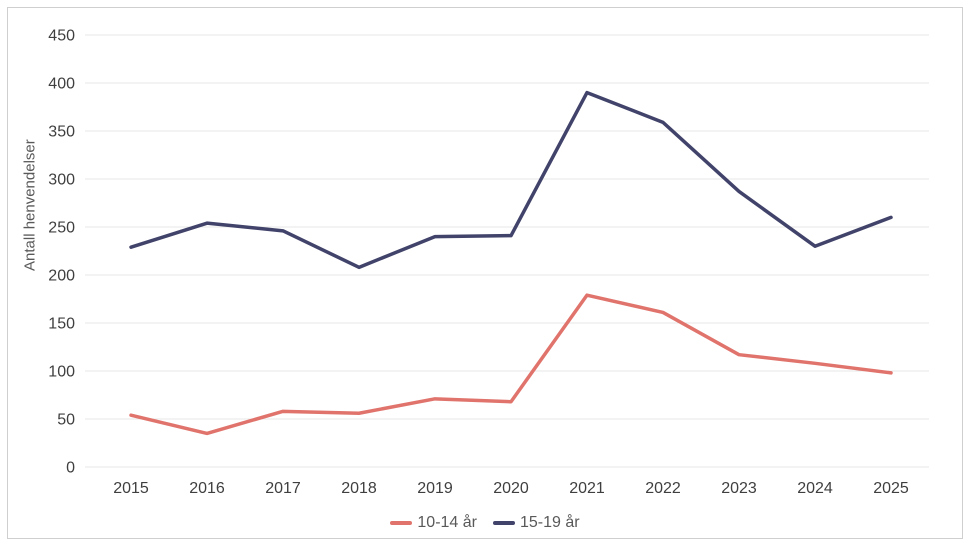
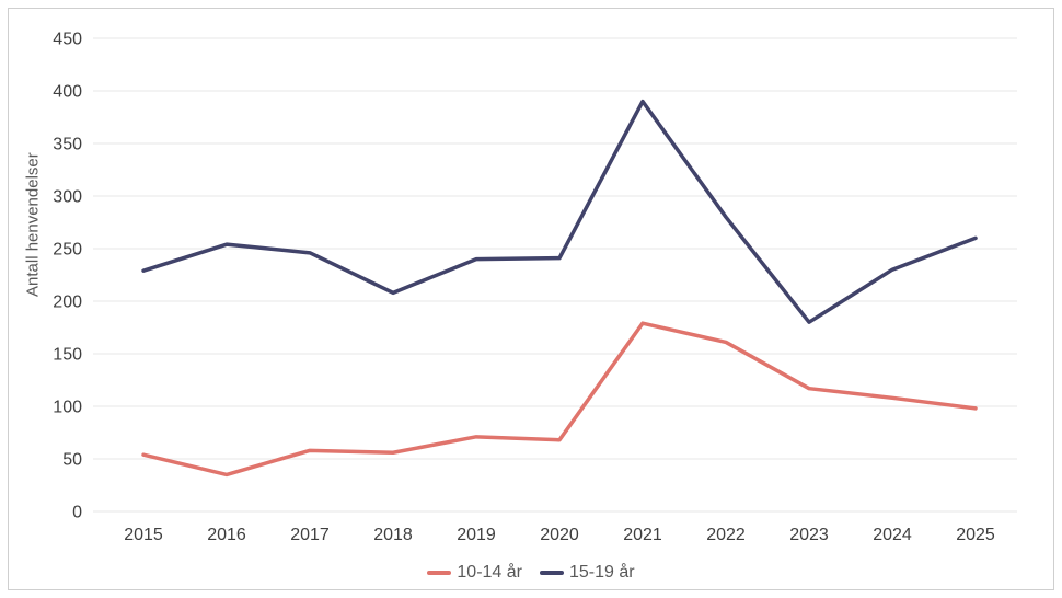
15-19 år/2022: 360 -> 280
15-19 år/2023: 290 -> 180
